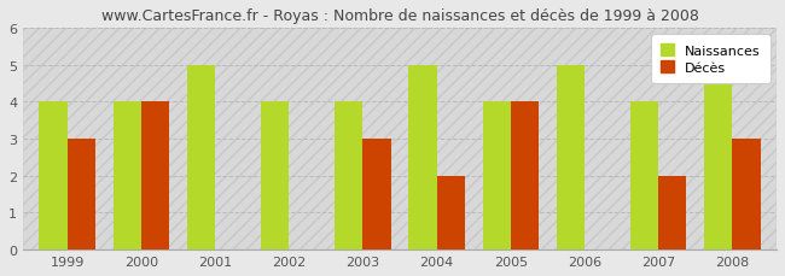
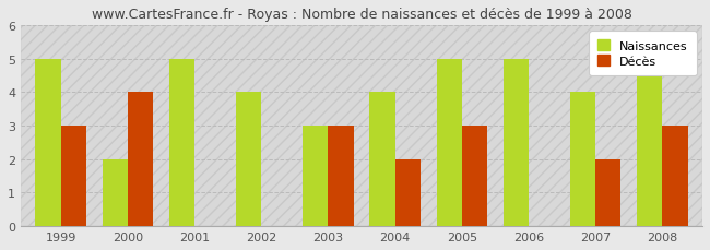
Naissances/1999: 4 -> 5
Naissances/2000: 4 -> 2
Naissances/2003: 4 -> 3
Naissances/2004: 5 -> 4
Naissances/2005: 4 -> 5
Décès/2005: 4 -> 3
